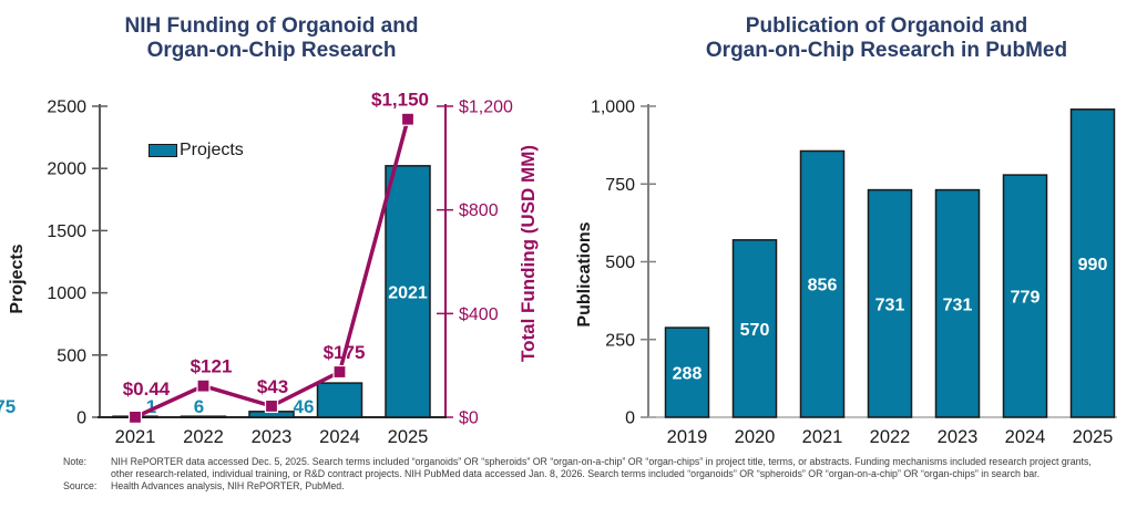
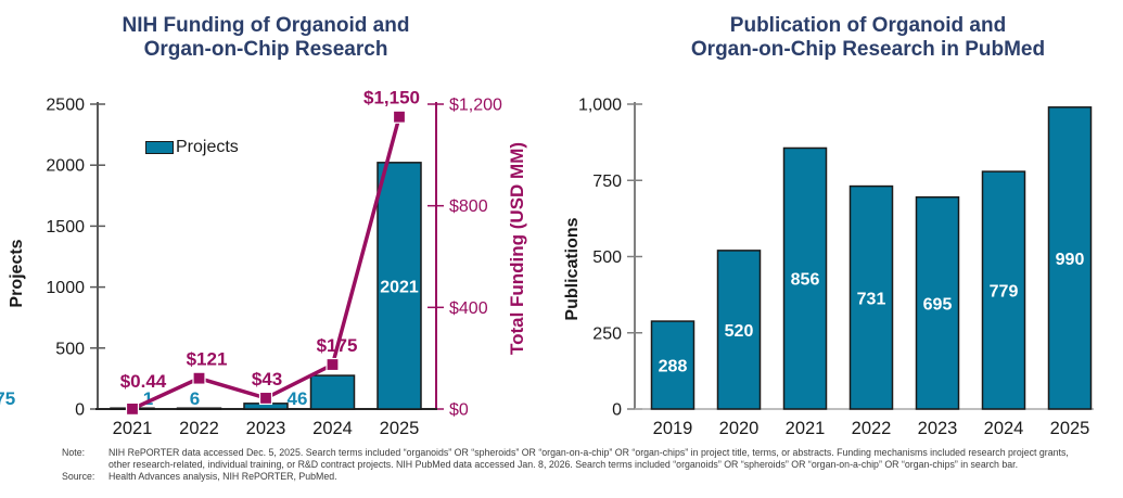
Publication of Organoid and Organ-on-Chip Research in PubMed/2020: 570 -> 520
Publication of Organoid and Organ-on-Chip Research in PubMed/2023: 731 -> 695
